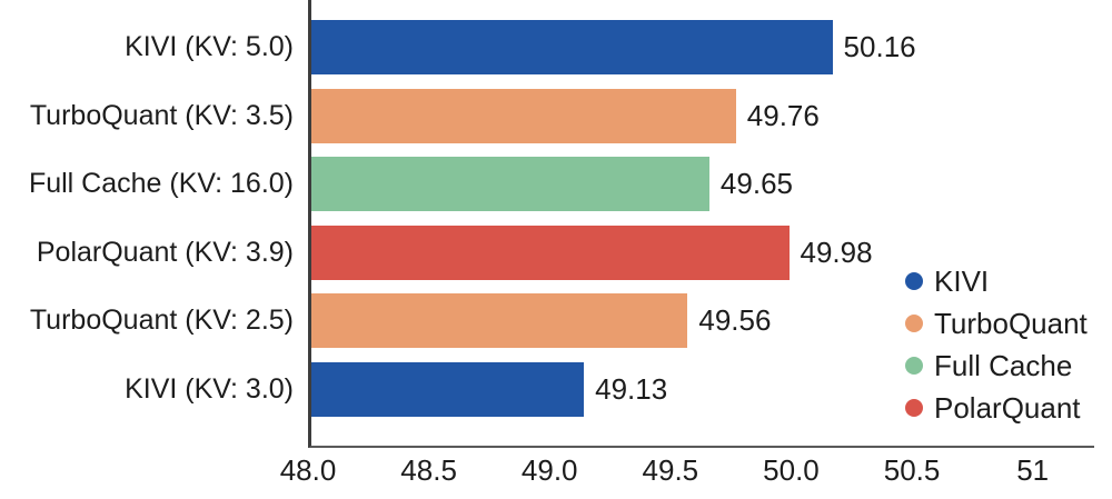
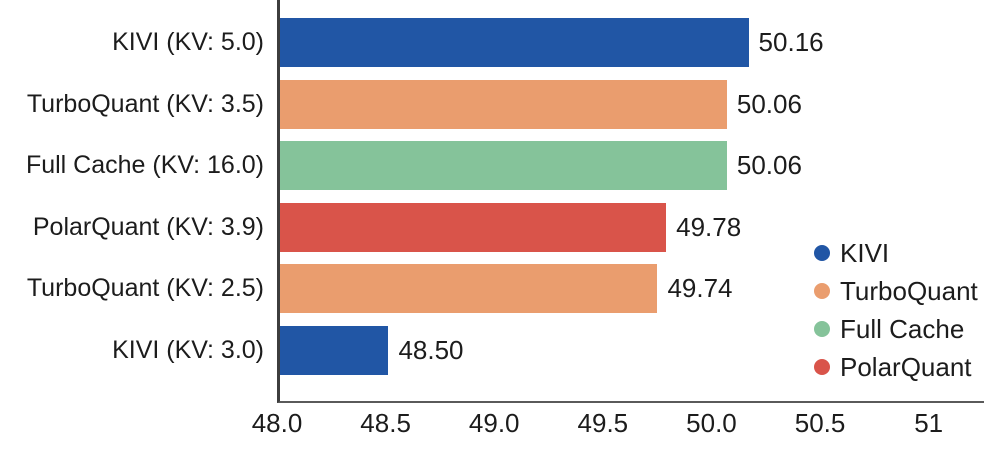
TurboQuant (KV: 3.5): 49.76 -> 50.06
Full Cache (KV: 16.0): 49.65 -> 50.06
PolarQuant (KV: 3.9): 49.98 -> 49.78
TurboQuant (KV: 2.5): 49.56 -> 49.74
KIVI (KV: 3.0): 49.13 -> 48.50
